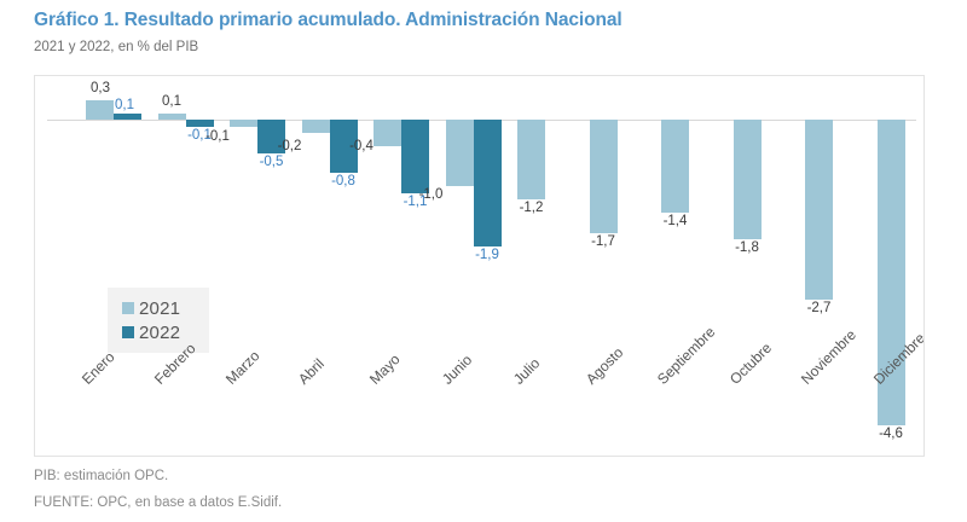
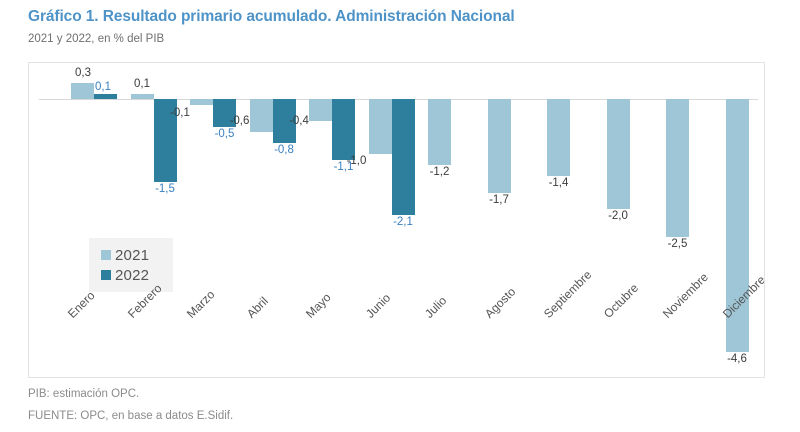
2022/Febrero: -0,1 -> -1,5
2021/Abril: -0,2 -> -0,6
2022/Junio: -1,9 -> -2,1
2021/Octubre: -1,8 -> -2,0
2021/Noviembre: -2,7 -> -2,5
